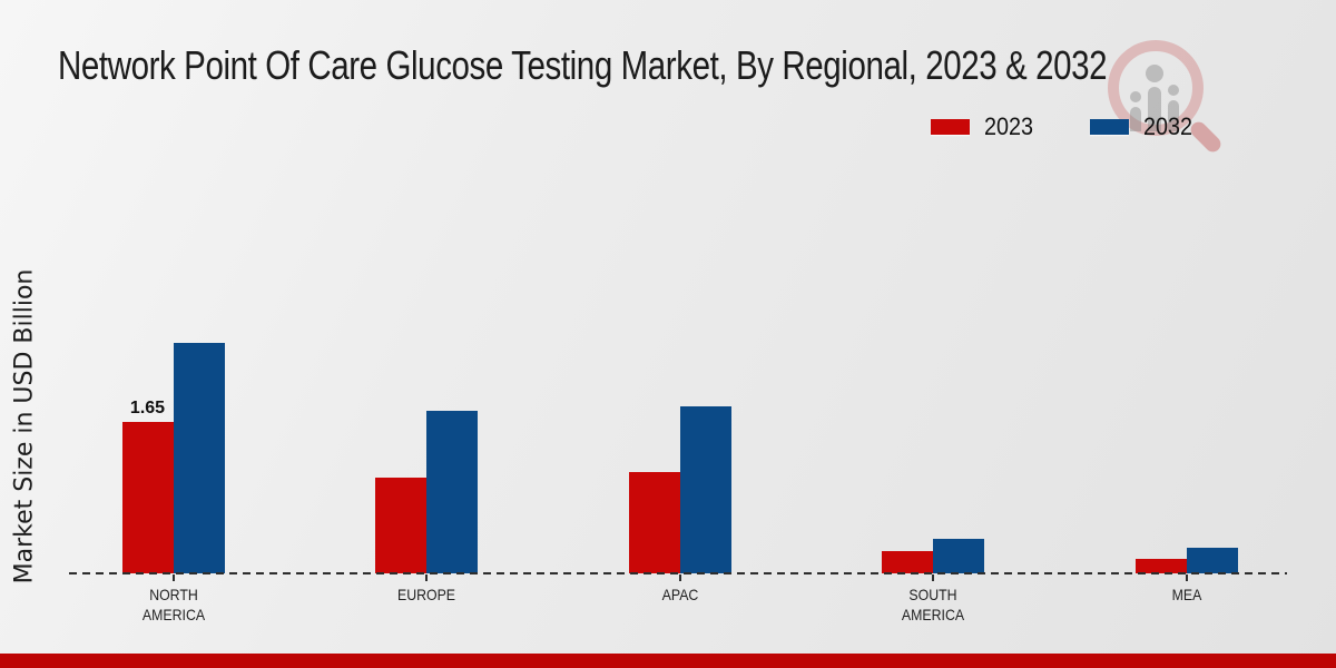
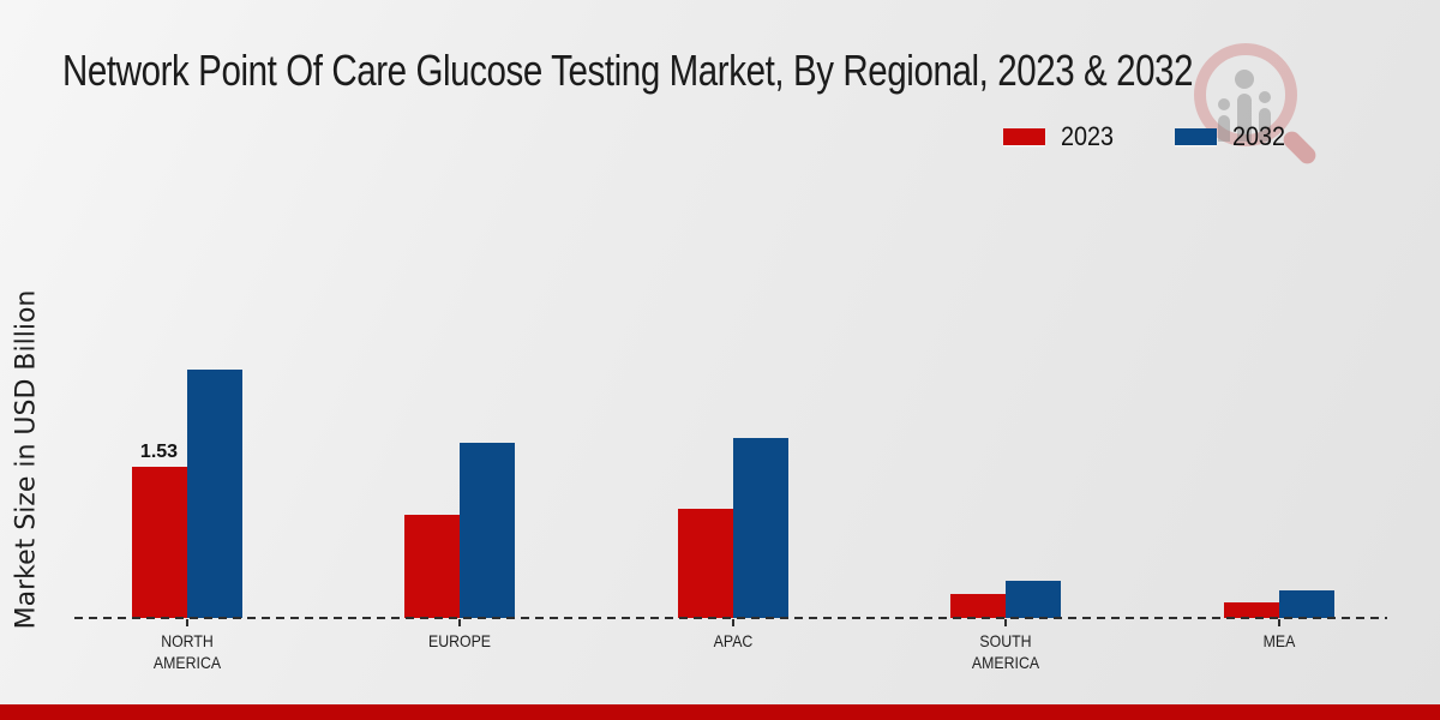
2023/NORTH AMERICA: 1.65 -> 1.53
